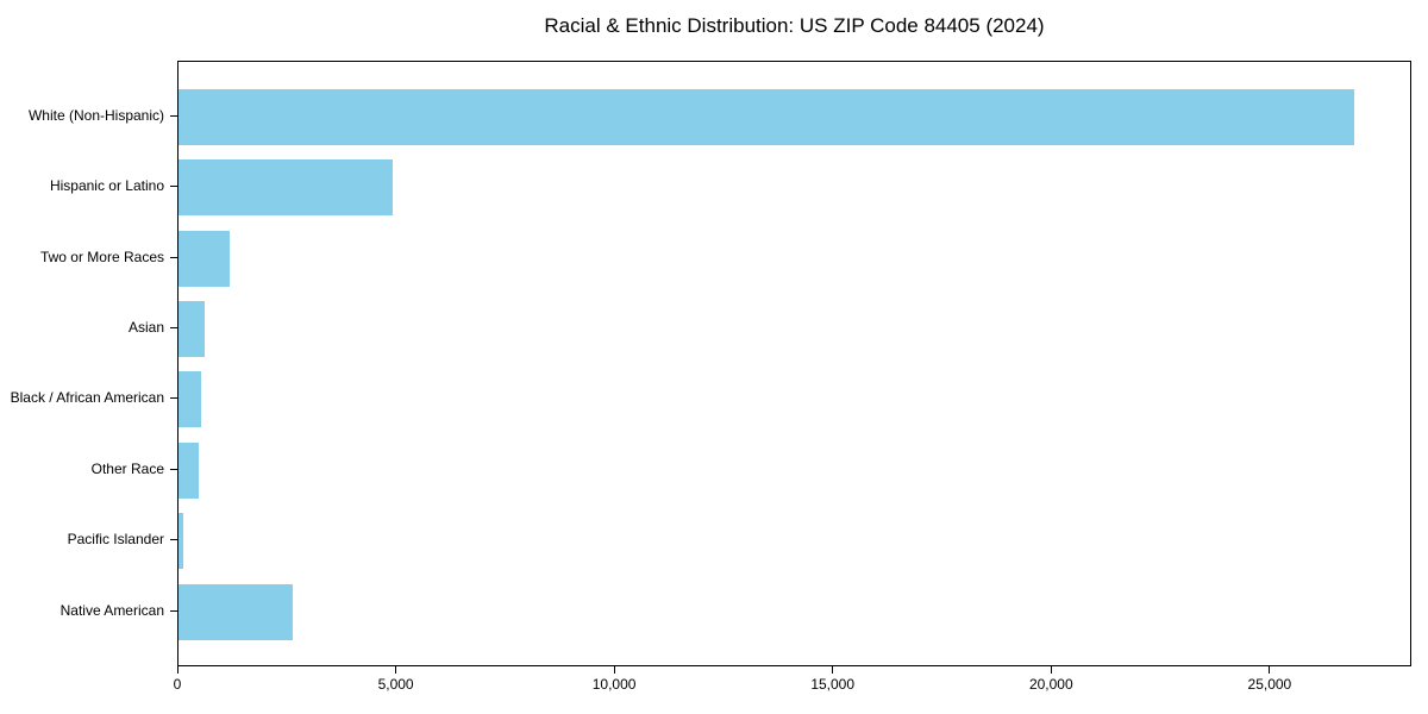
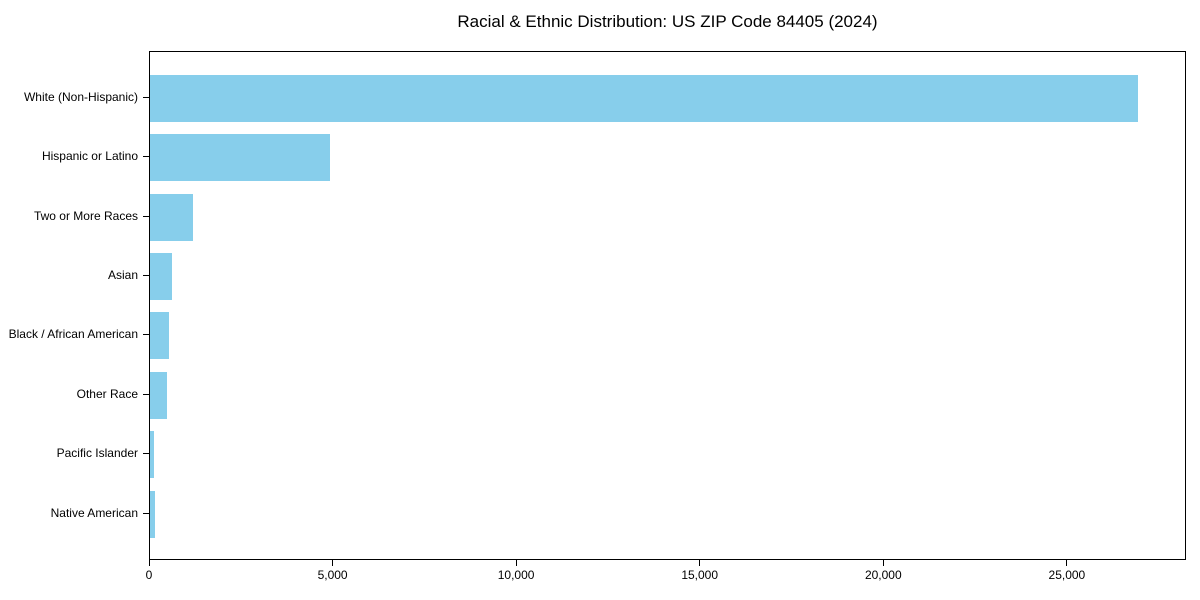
Native American: 2600 -> 100
